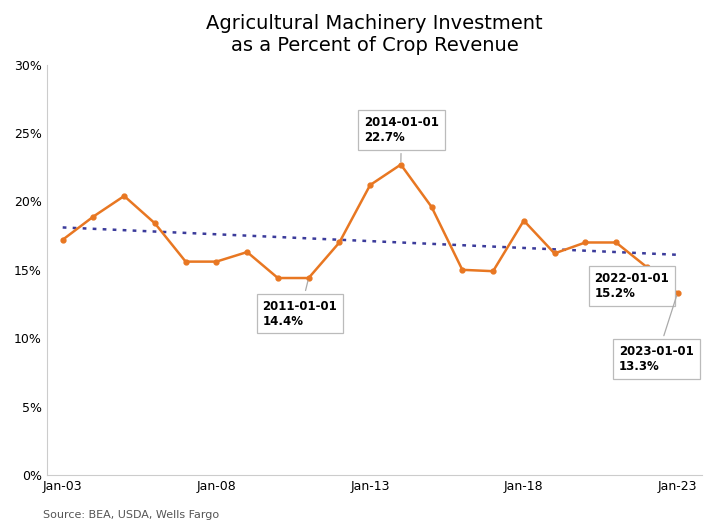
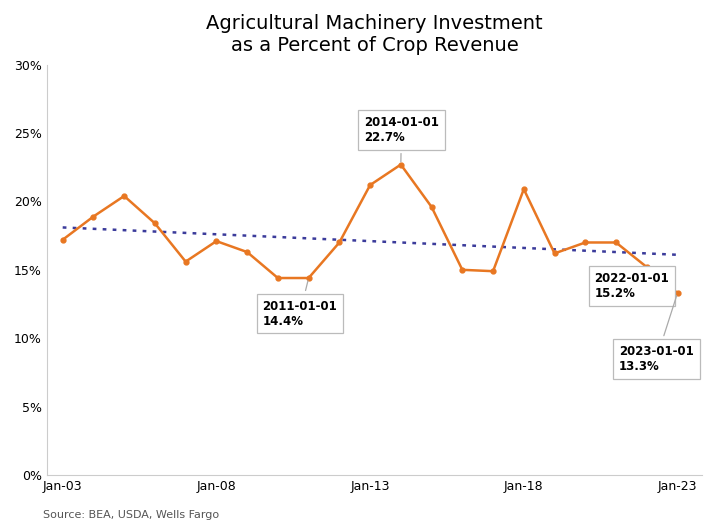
Jan-08: 15.6% -> 17.1%
Jan-18: 18.6% -> 20.9%
